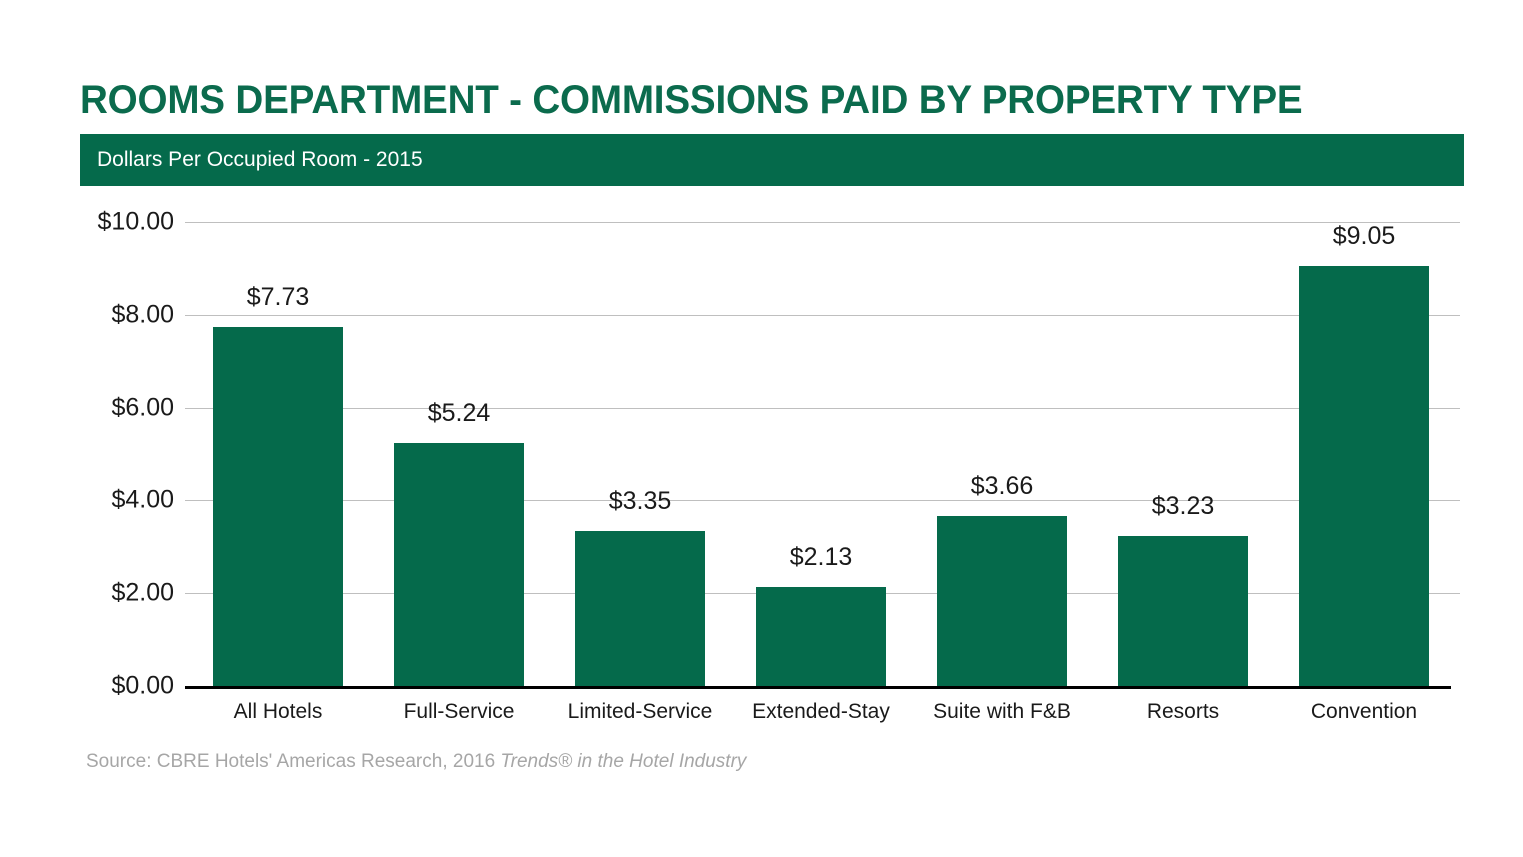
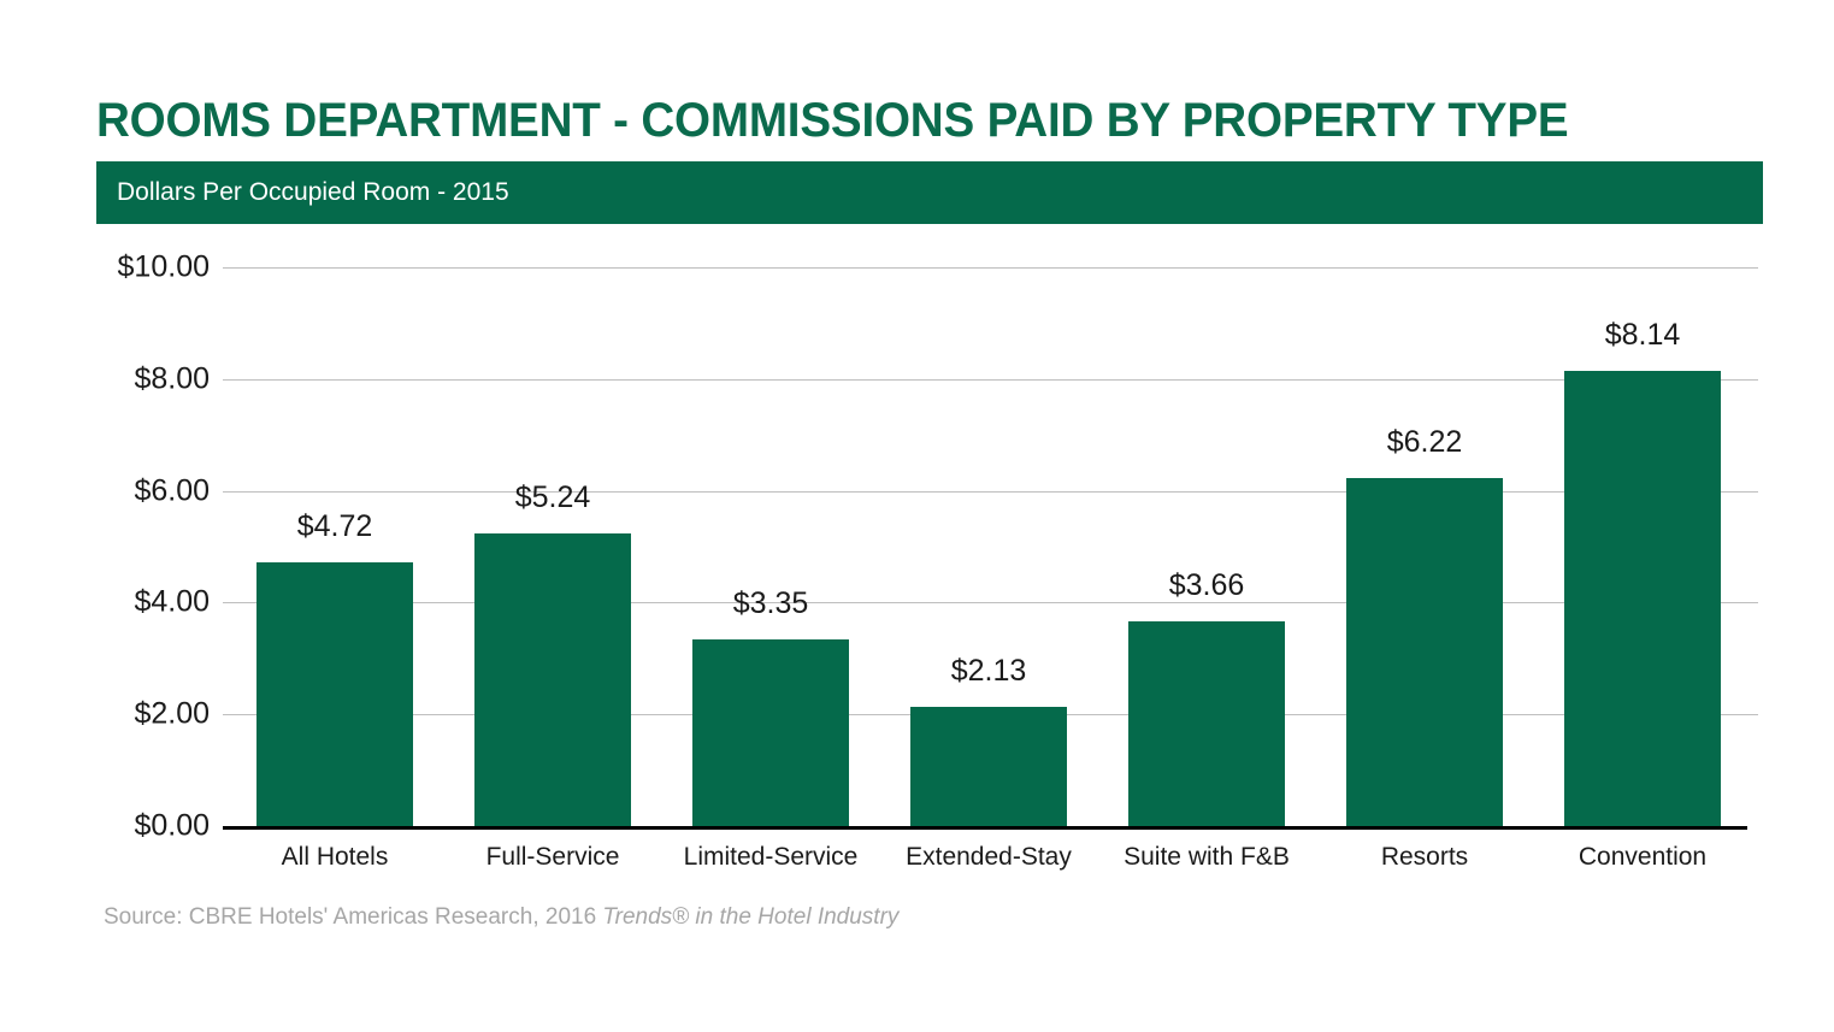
All Hotels: $7.73 -> $4.72
Resorts: $3.23 -> $6.22
Convention: $9.05 -> $8.14
